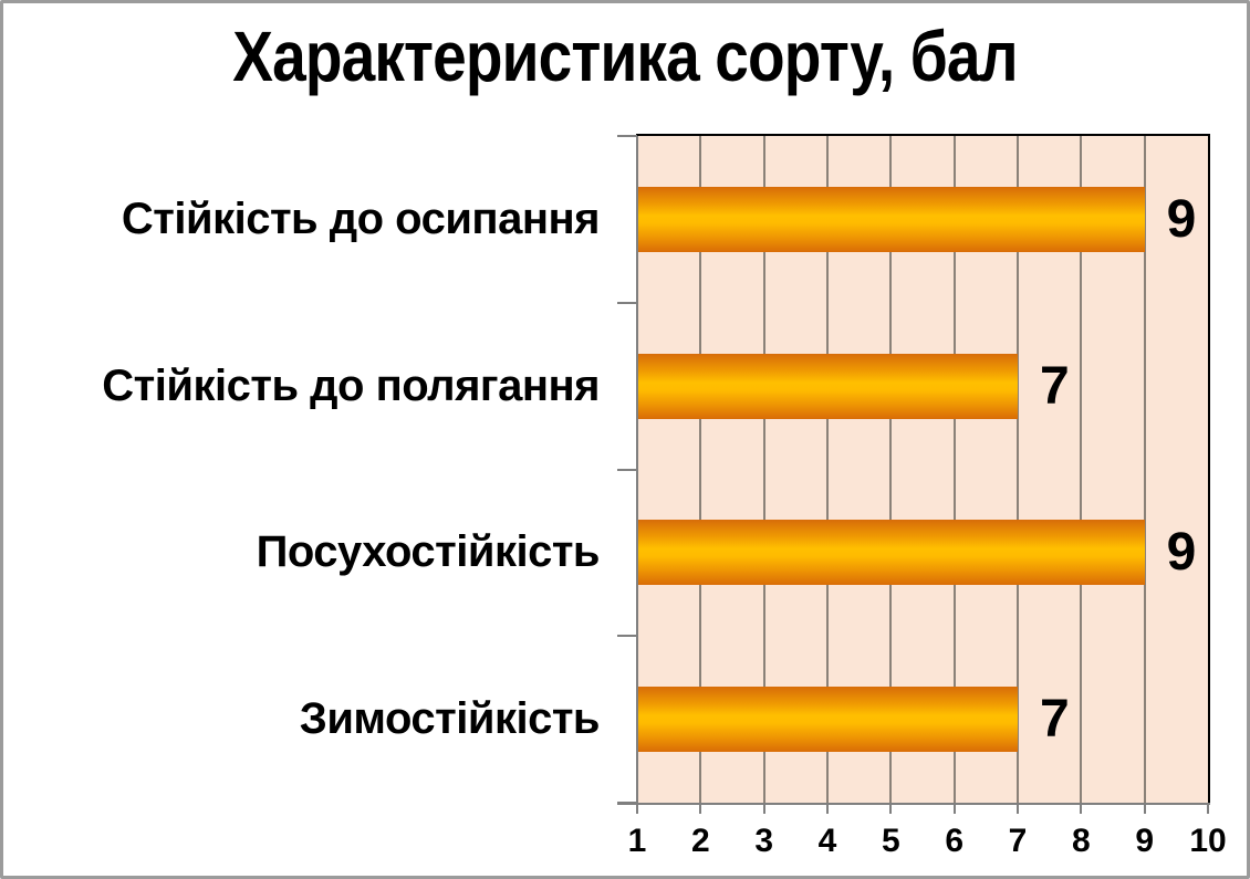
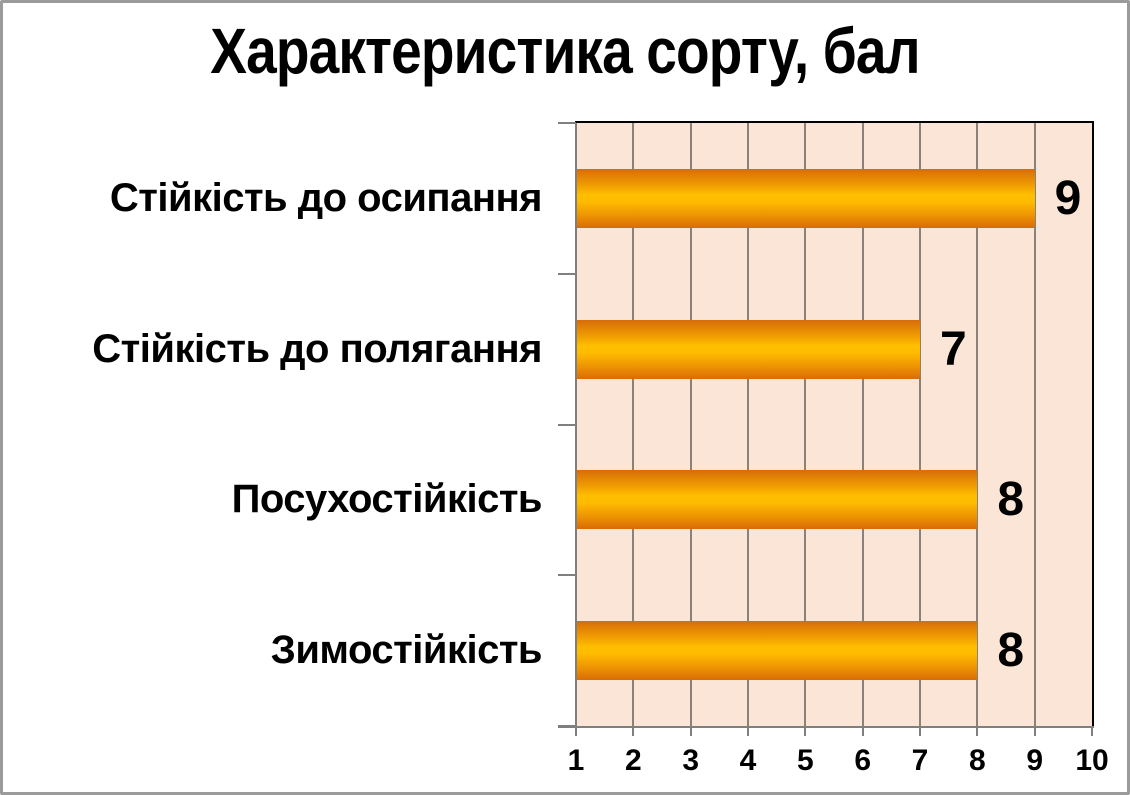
Посухостійкість: 9 -> 8
Зимостійкість: 7 -> 8
